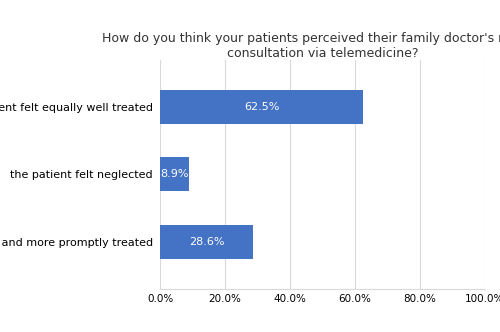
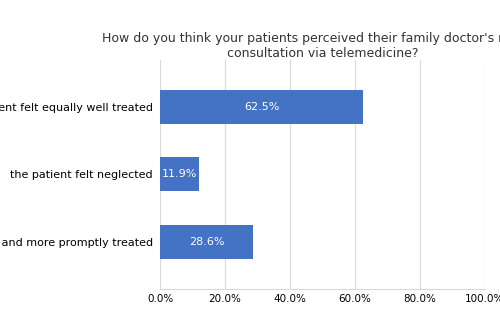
the patient felt neglected: 8.9% -> 11.9%
